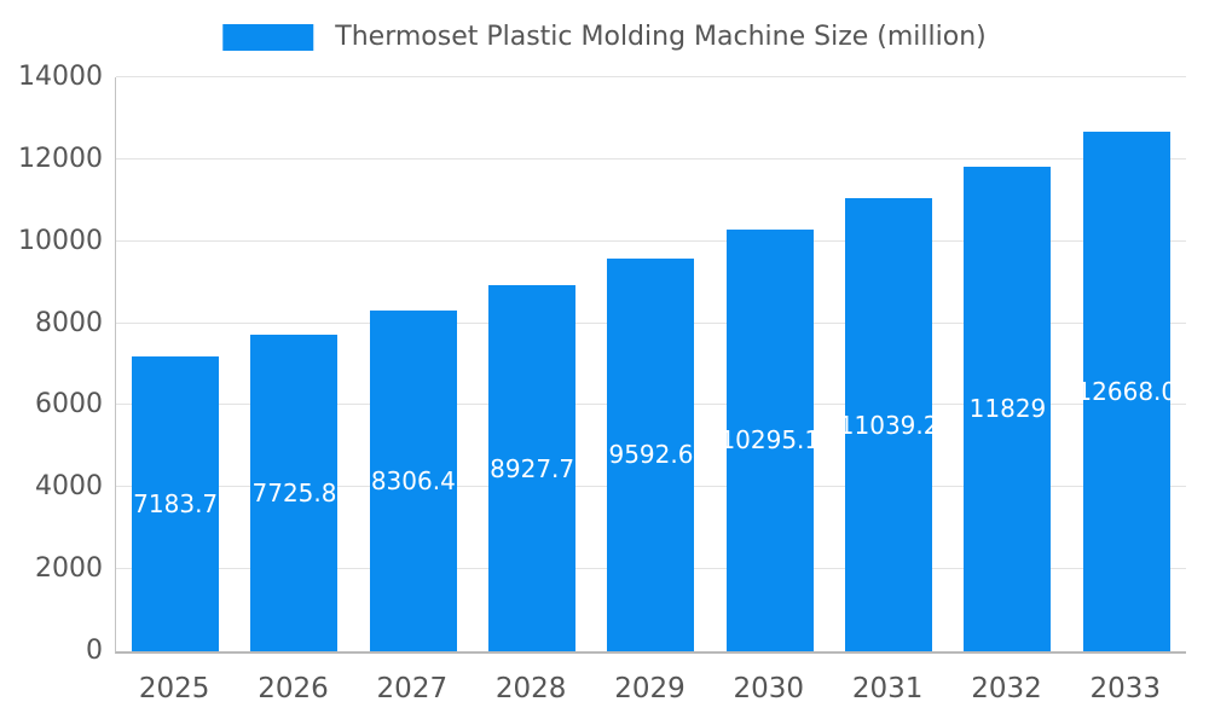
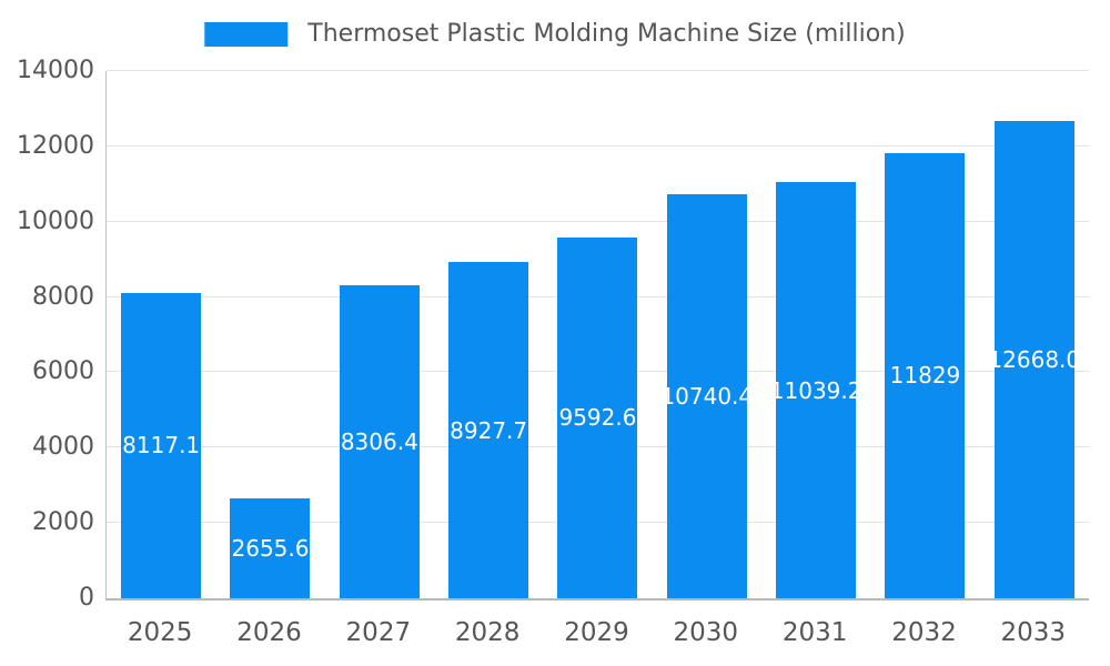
2025: 7183.7 -> 8117.1
2026: 7725.8 -> 2655.6
2030: 10295.1 -> 10740.4
